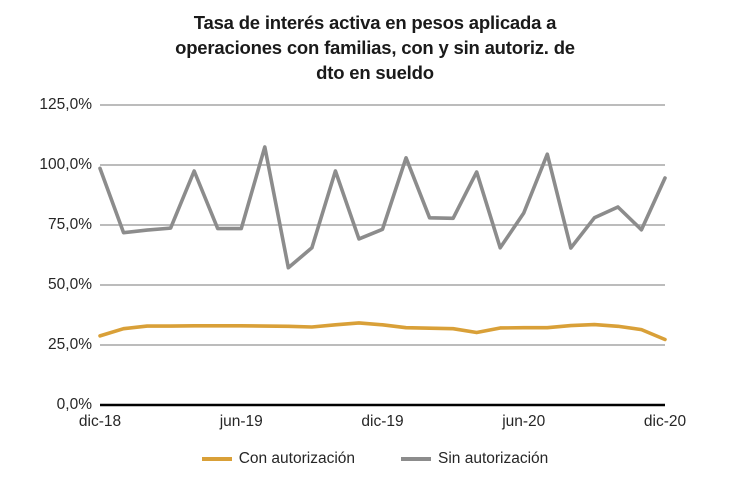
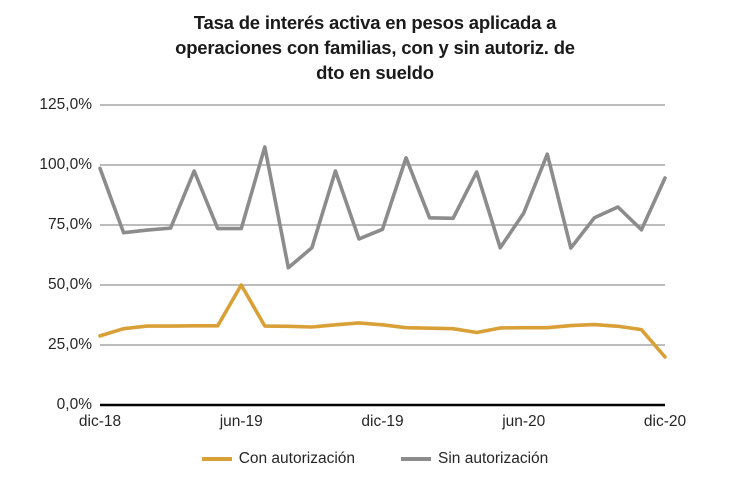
Con autorización/jun-19: 33% -> 50%
Con autorización/dic-20: 27% -> 20%
